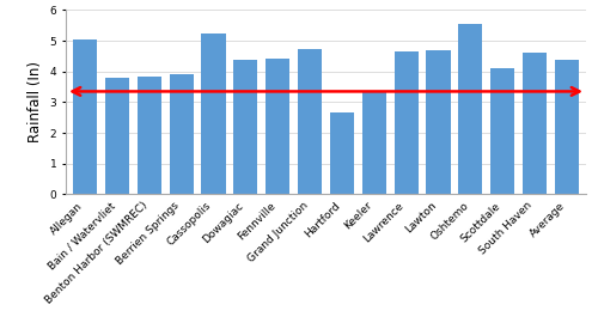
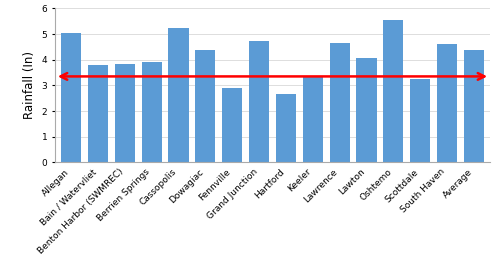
Fennville: 4.40 -> 2.90
Lawton: 4.70 -> 4.05
Scottdale: 4.10 -> 3.25
